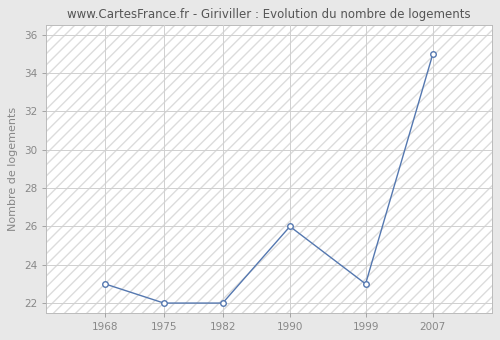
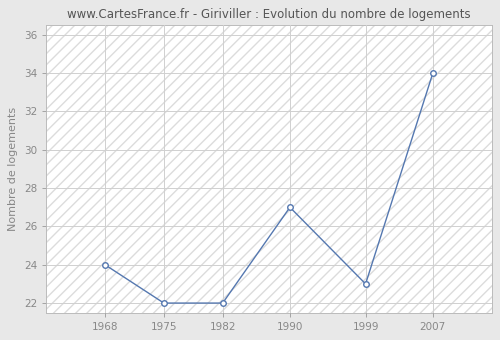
1968: 23 -> 24
1990: 26 -> 27
2007: 35 -> 34
